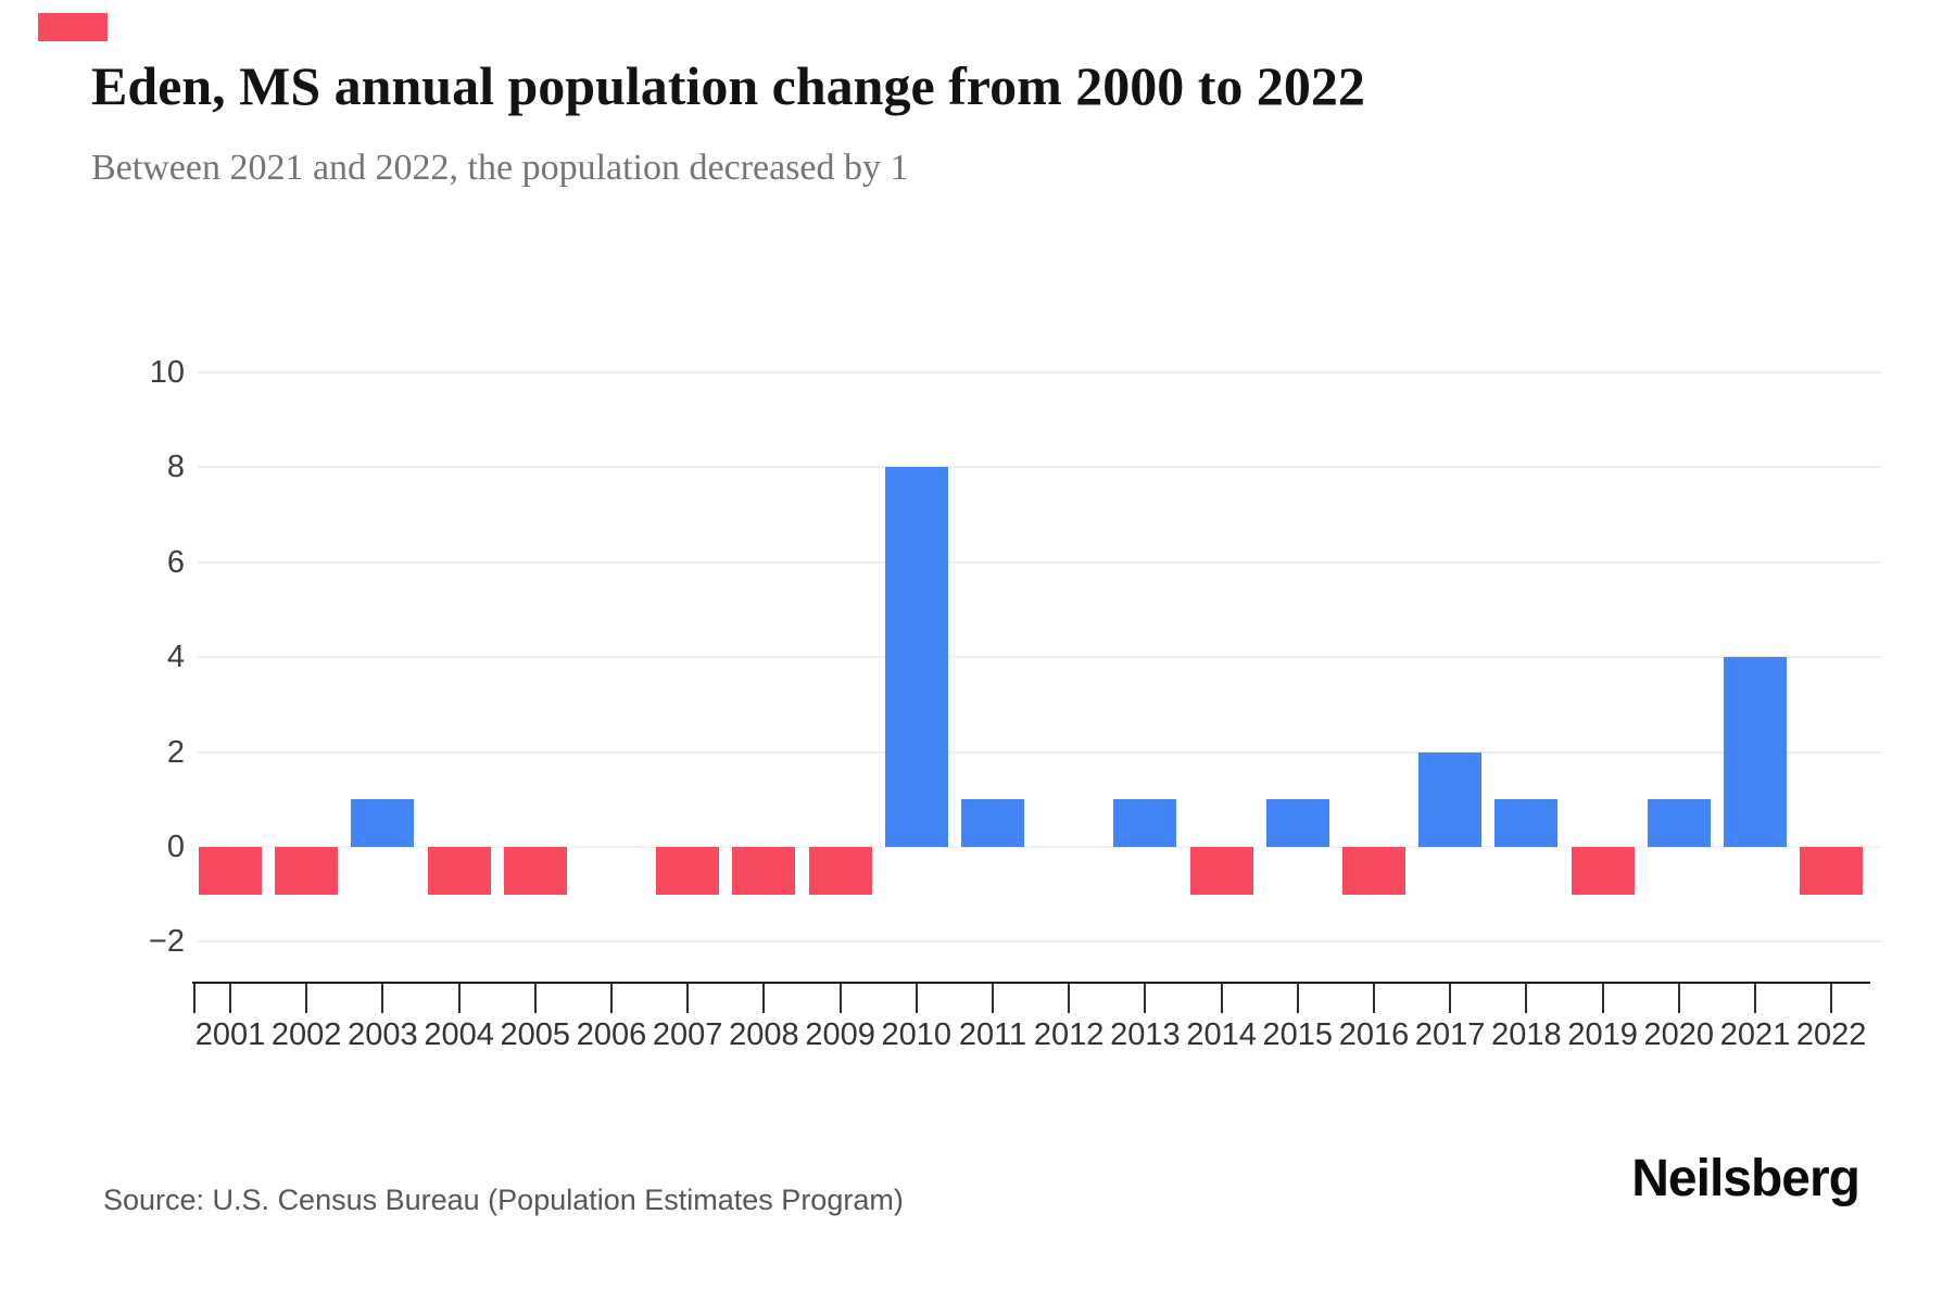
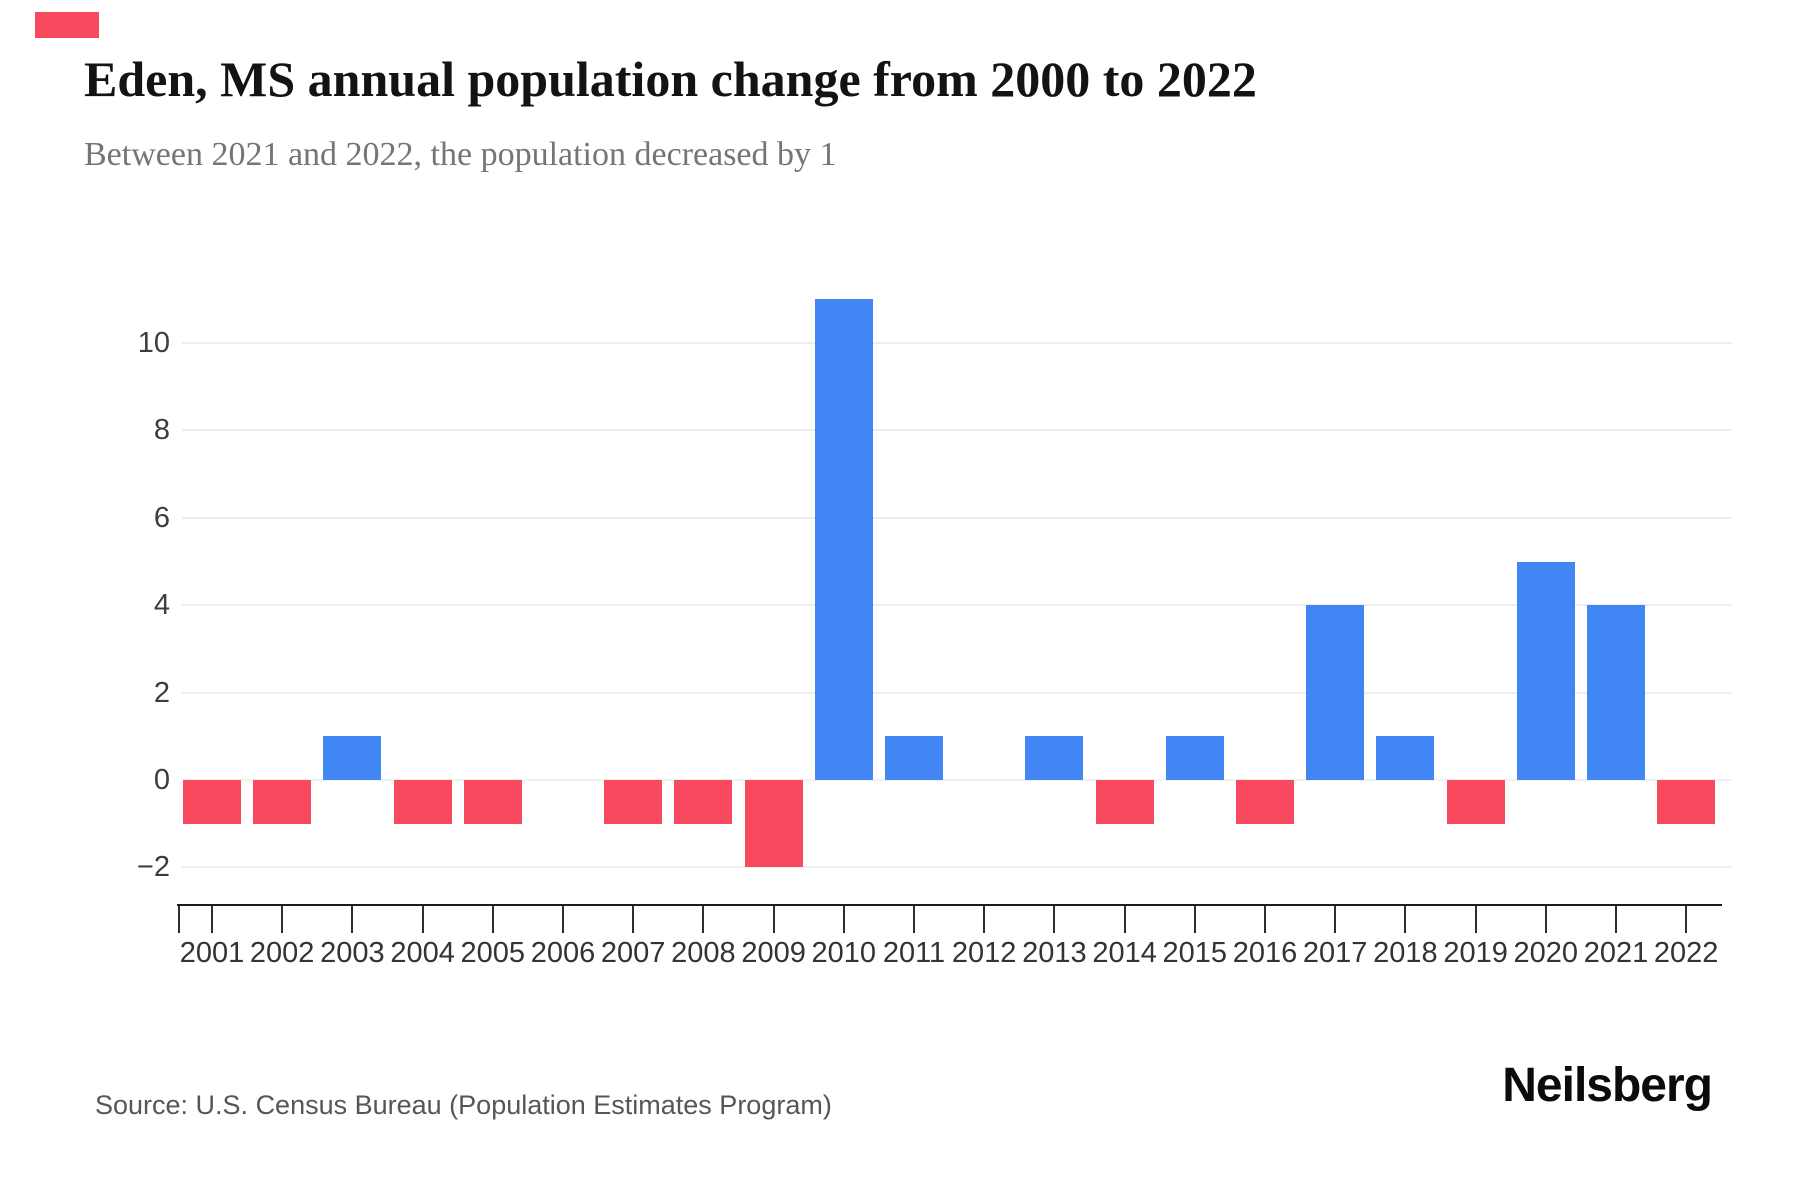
2009: -1 -> -2
2010: 8 -> 11
2017: 2 -> 4
2020: 1 -> 5
